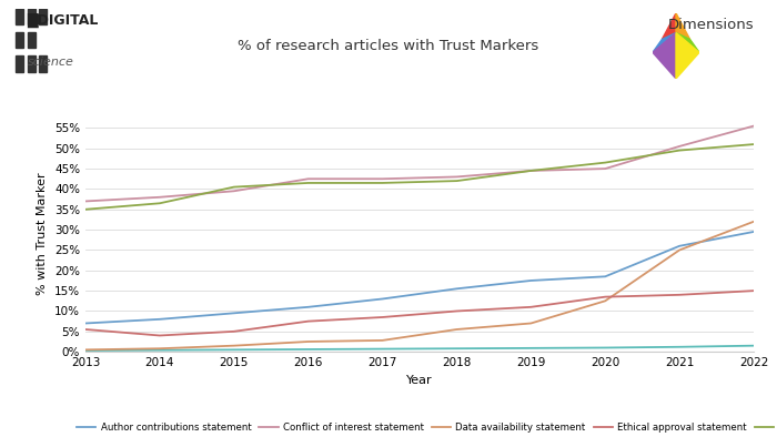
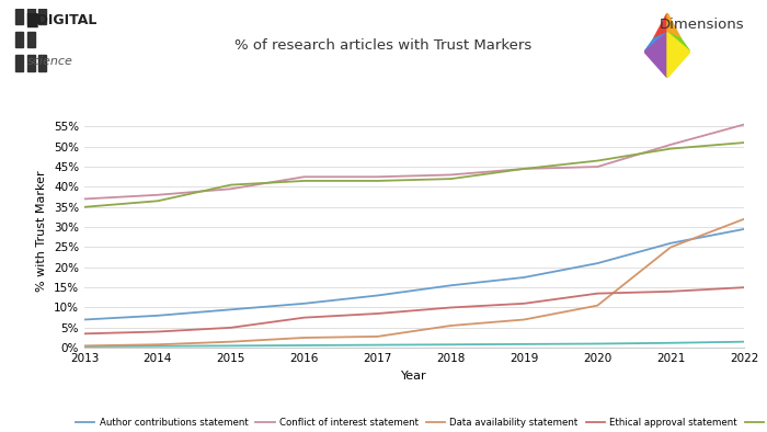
Ethical approval statement/2013: 5.5% -> 3.5%
Author contributions statement/2020: 18.5% -> 21.0%
Data availability statement/2020: 12.5% -> 10.5%
